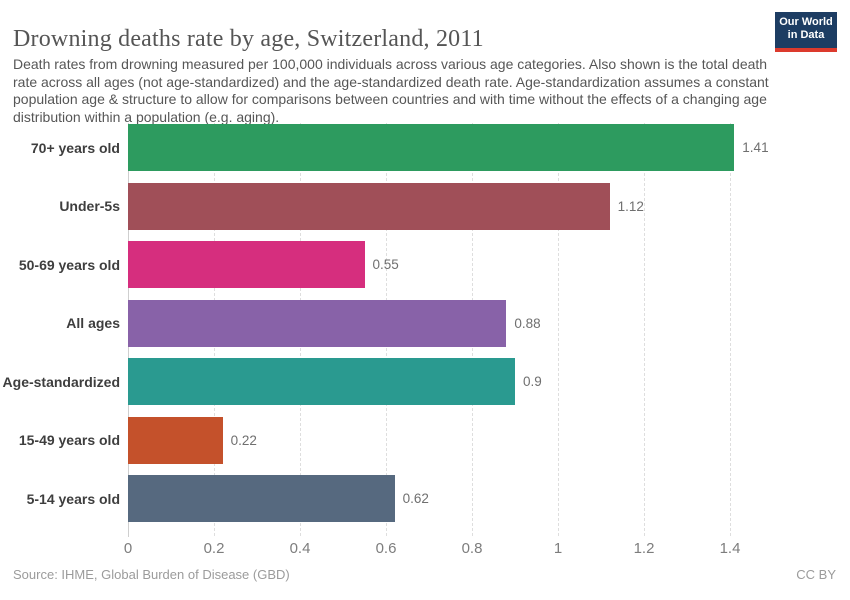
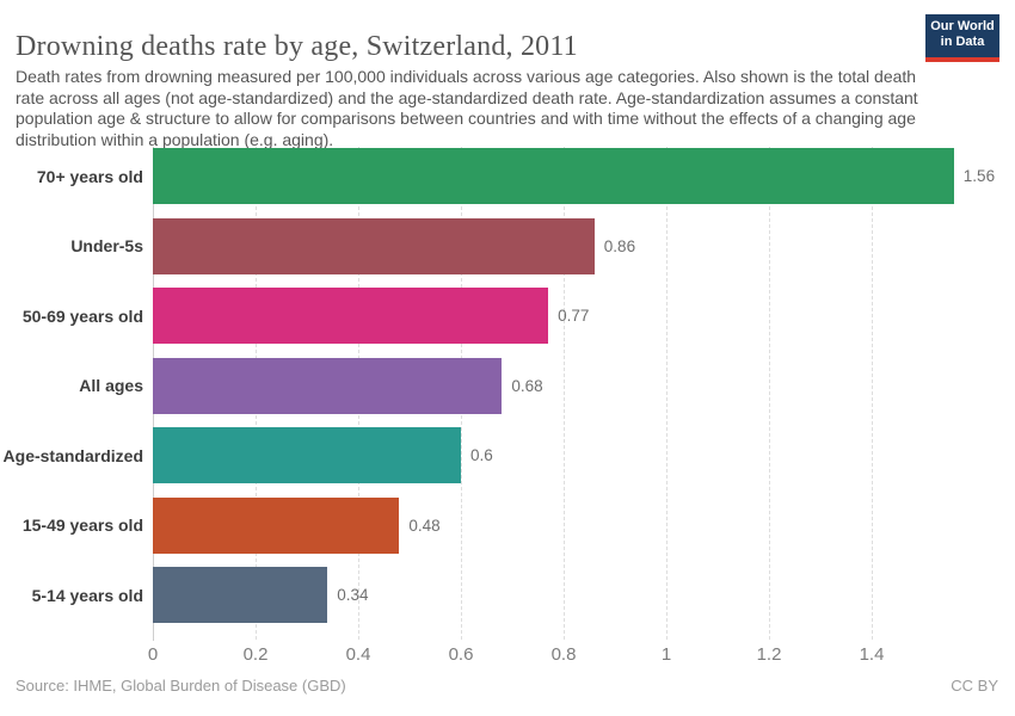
70+ years old: 1.41 -> 1.56
Under-5s: 1.12 -> 0.86
50-69 years old: 0.55 -> 0.77
All ages: 0.88 -> 0.68
Age-standardized: 0.9 -> 0.6
15-49 years old: 0.22 -> 0.48
5-14 years old: 0.62 -> 0.34
